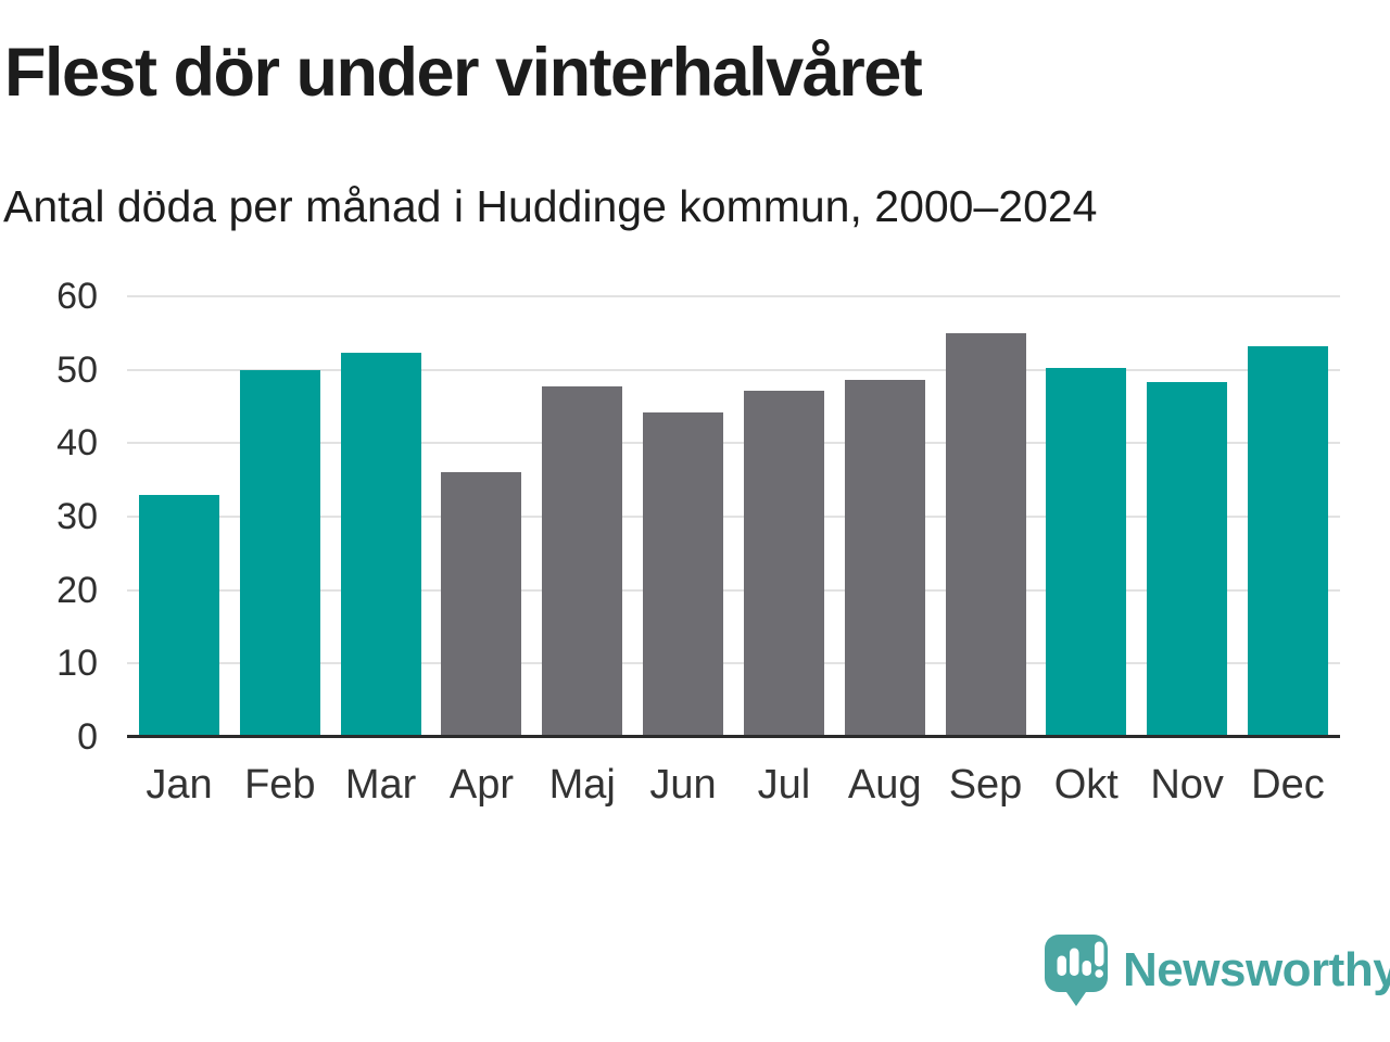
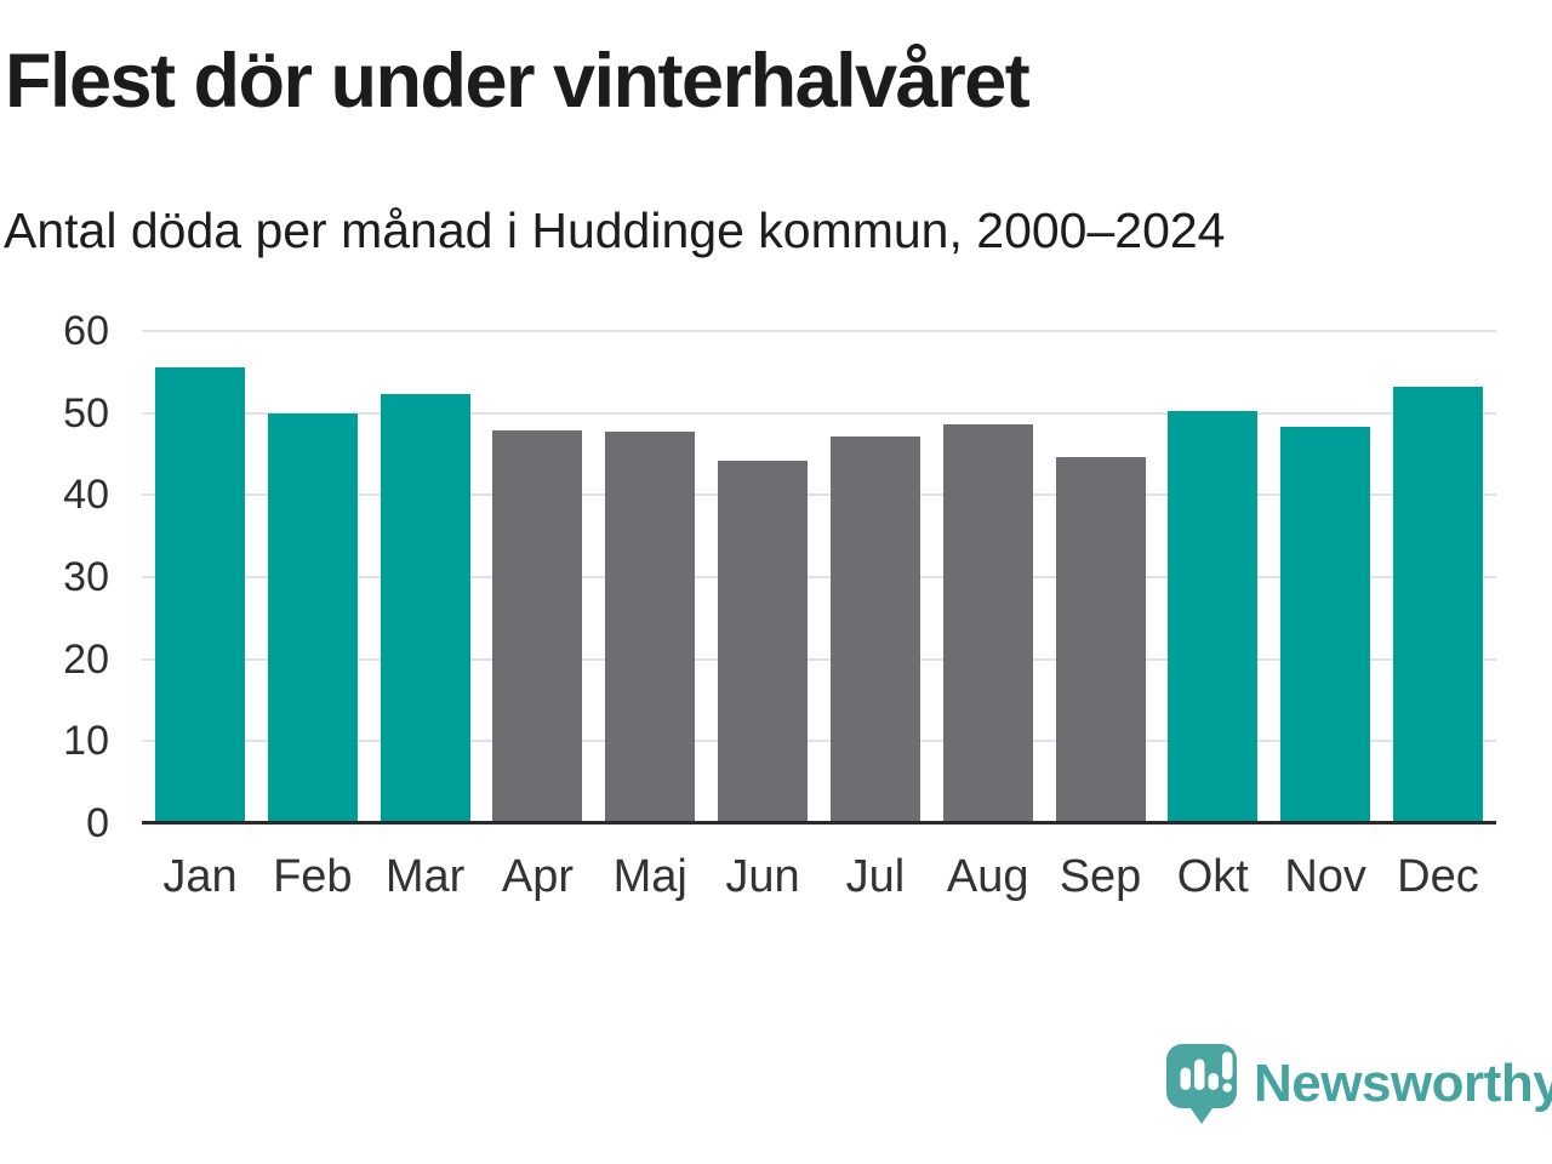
Jan: 33 -> 56
Apr: 36 -> 48
Sep: 55 -> 45
